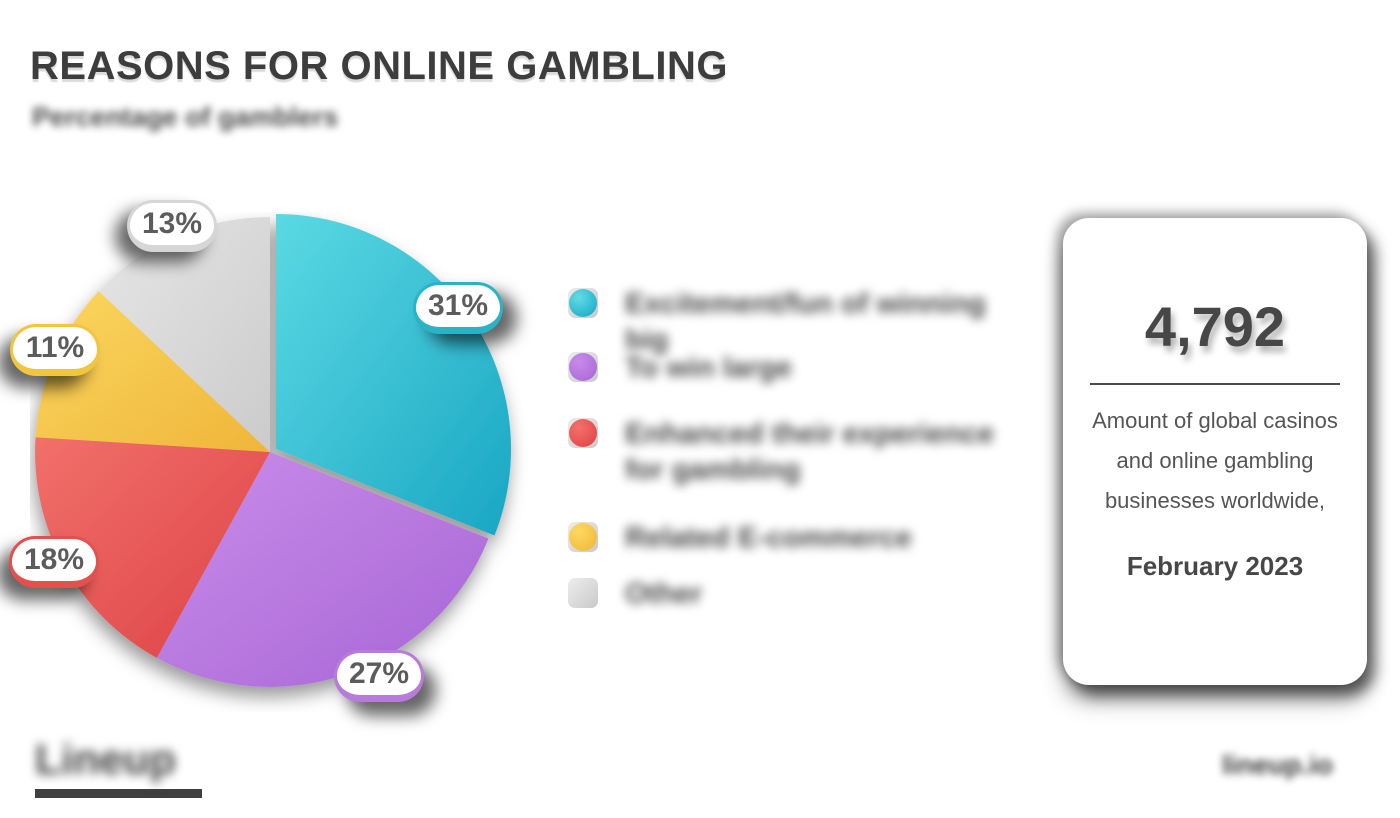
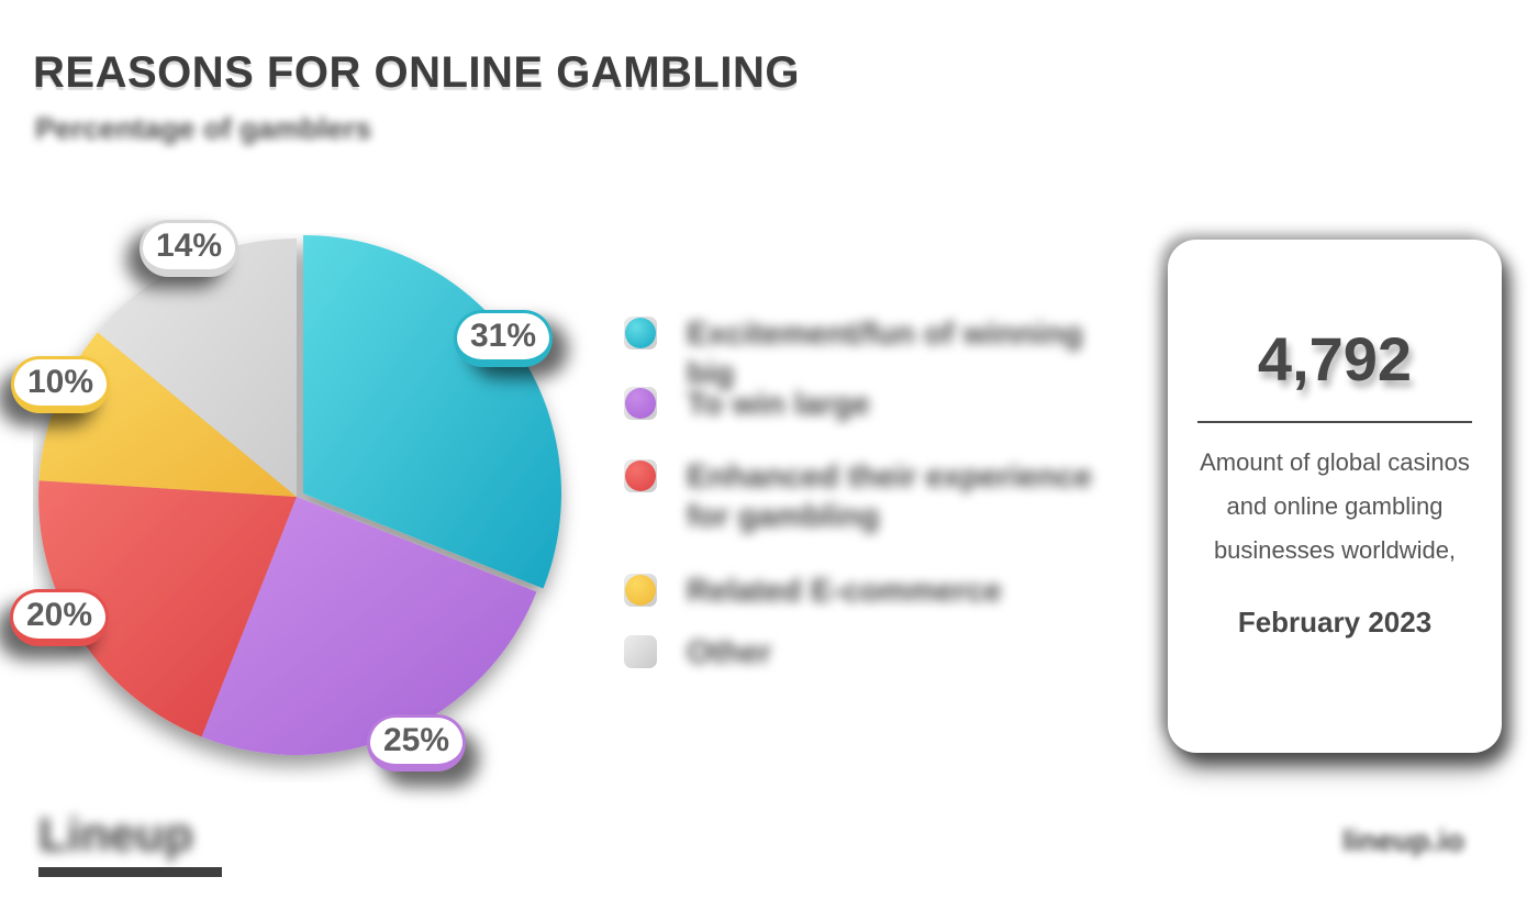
To win large: 27% -> 25%
Enhanced their experience for gambling: 18% -> 20%
Related E-commerce: 11% -> 10%
Other: 13% -> 14%
